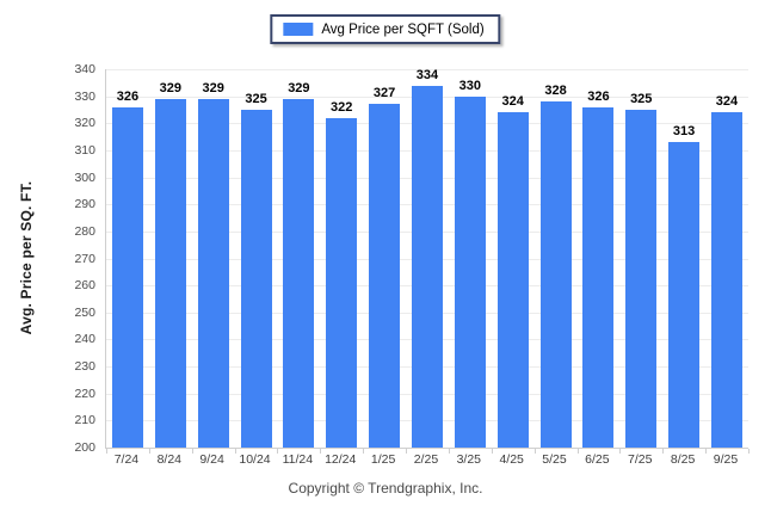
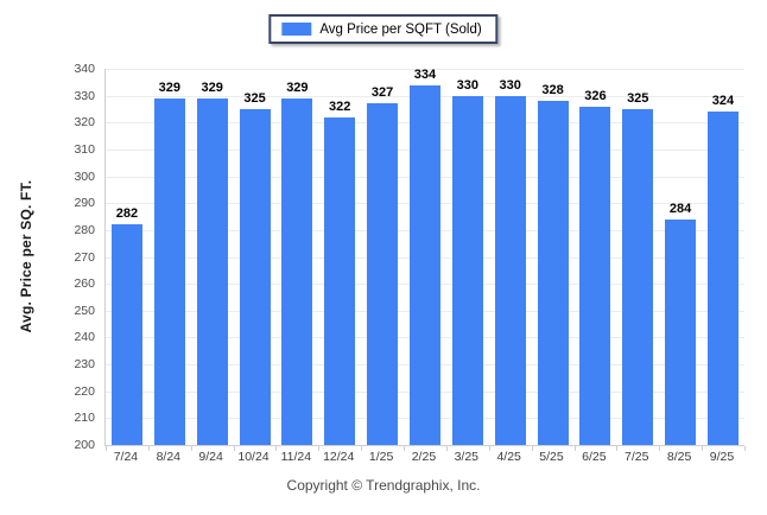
7/24: 326 -> 282
4/25: 324 -> 330
8/25: 313 -> 284
